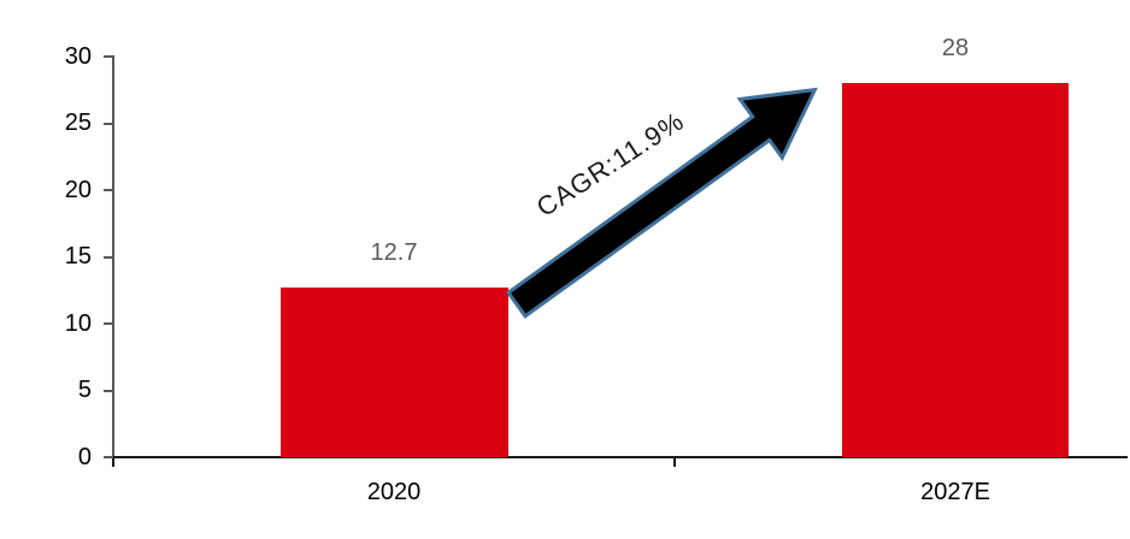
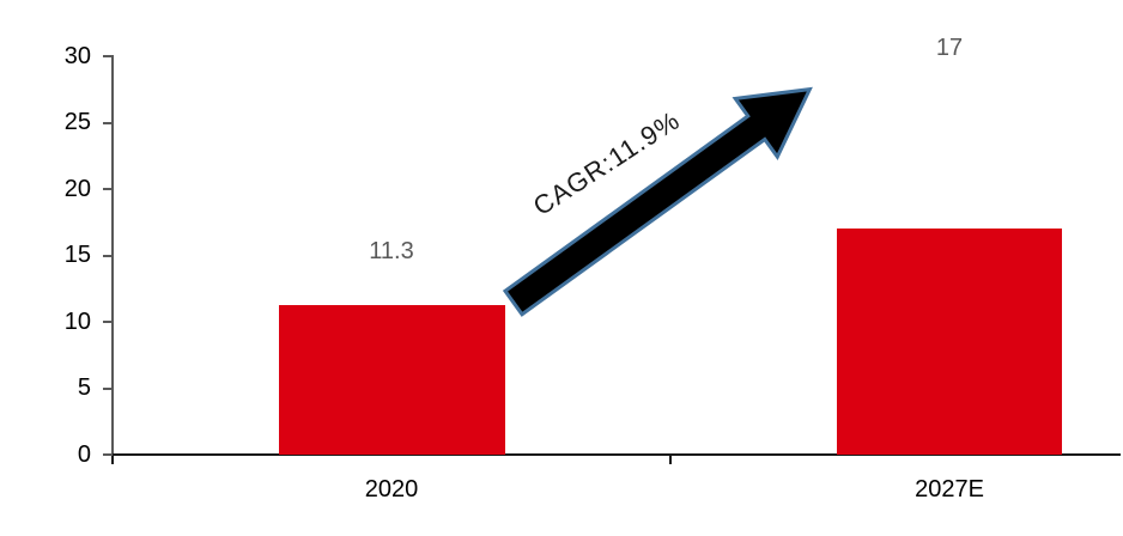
2020: 12.7 -> 11.3
2027E: 28 -> 17
